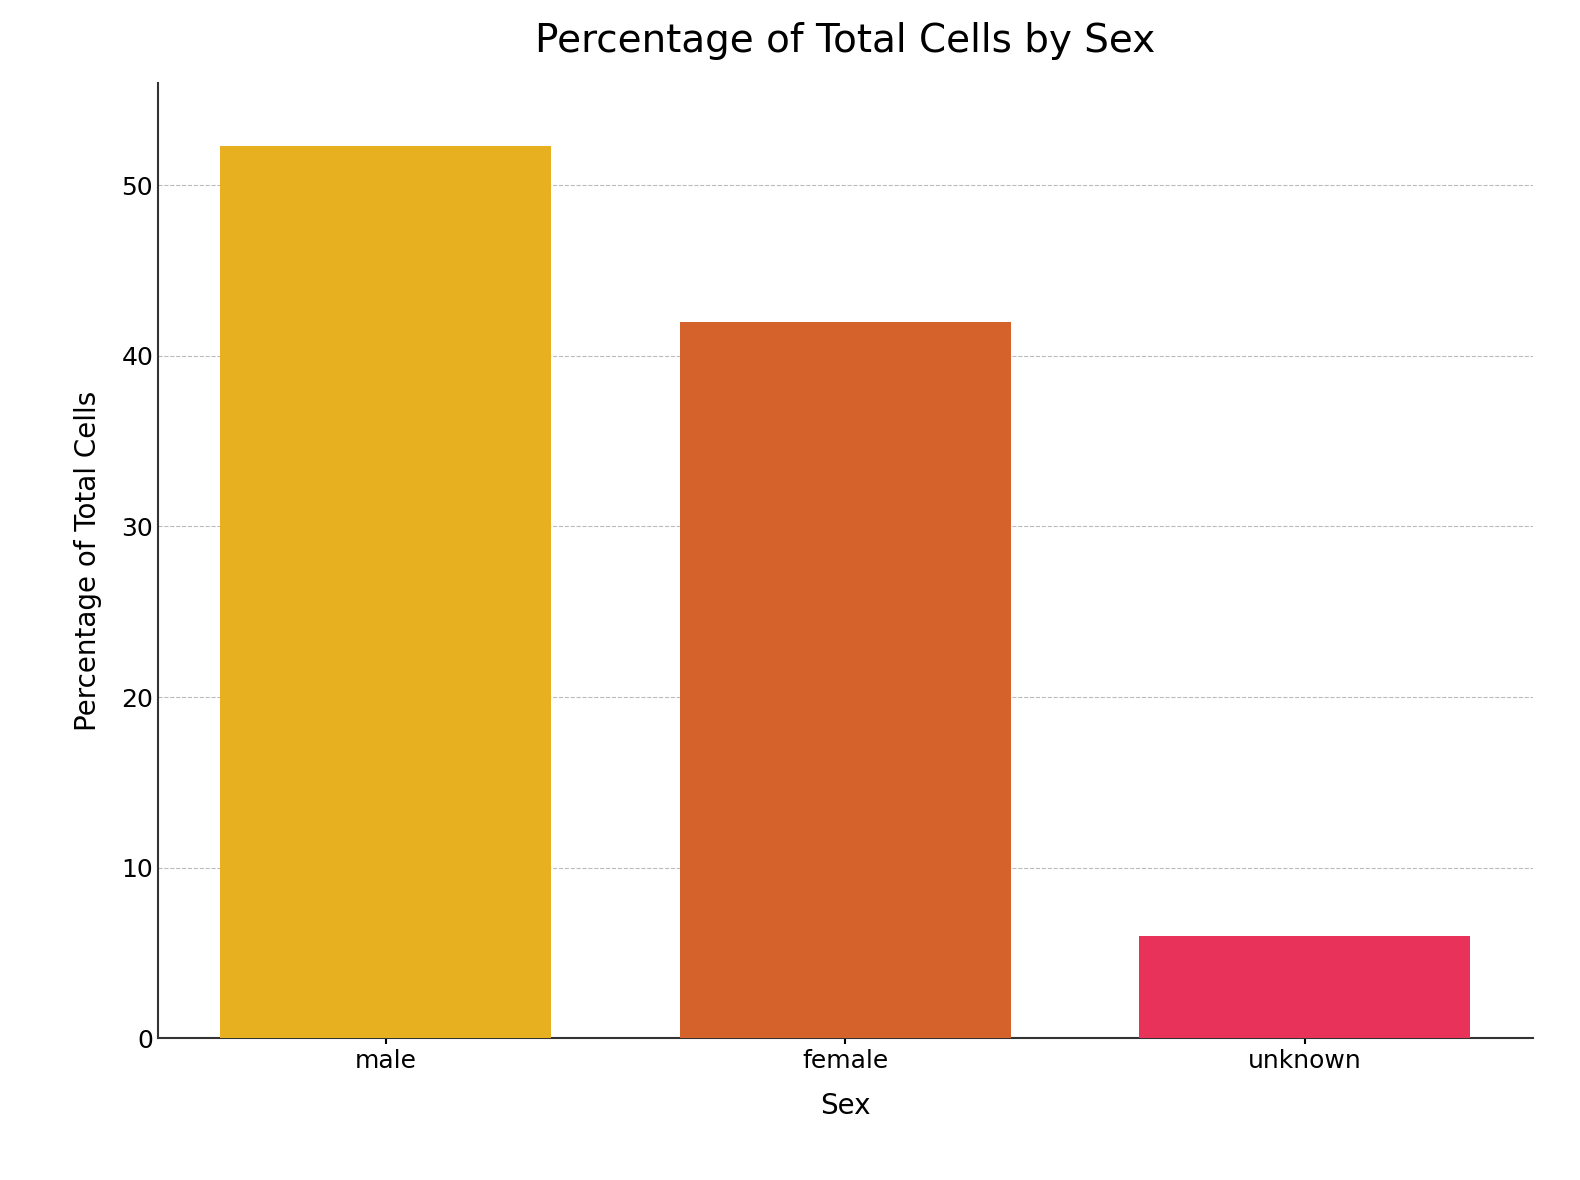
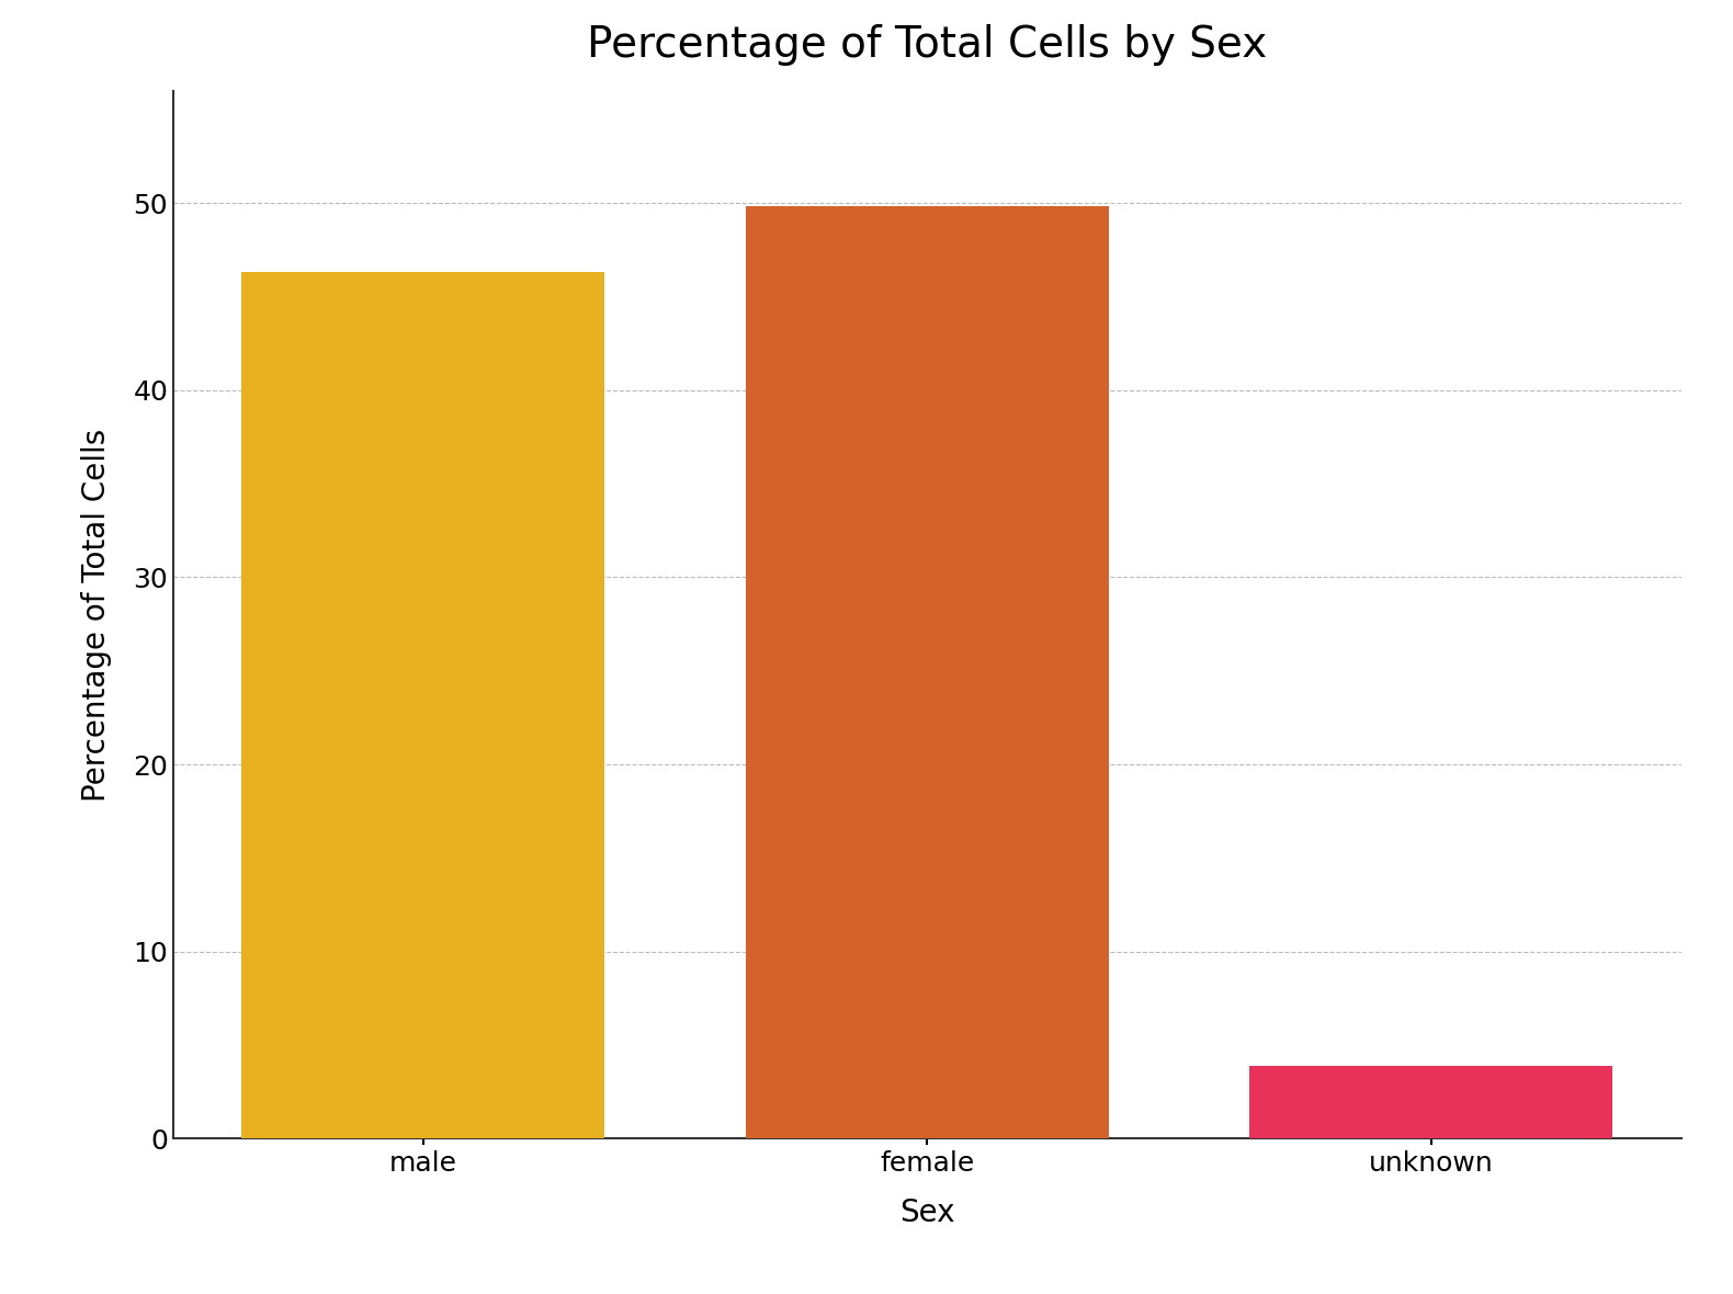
male: 52.3 -> 46.3
female: 42.0 -> 49.8
unknown: 6.0 -> 3.9
